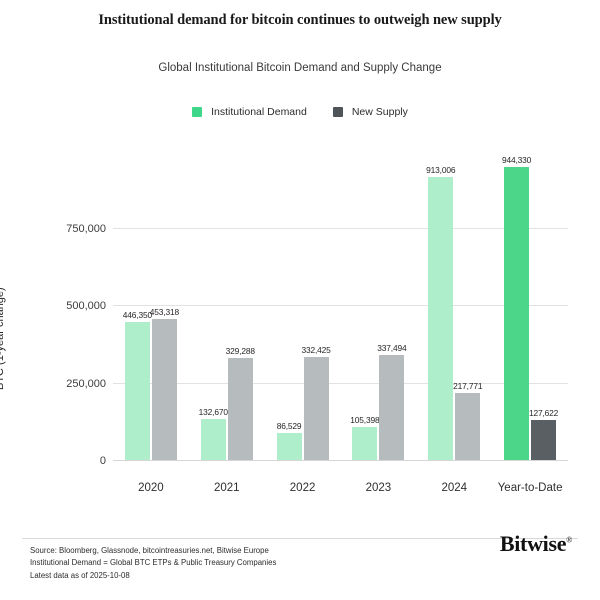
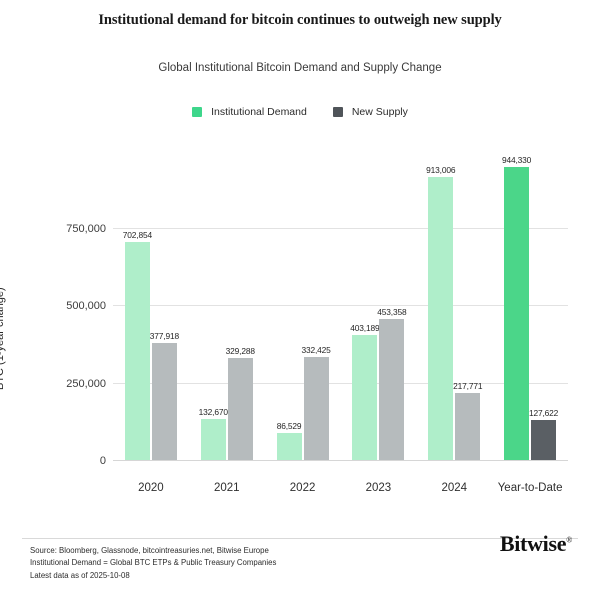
Institutional Demand/2020: 446,350 -> 702,854
New Supply/2020: 453,318 -> 377,918
Institutional Demand/2023: 105,398 -> 403,189
New Supply/2023: 337,494 -> 453,358
